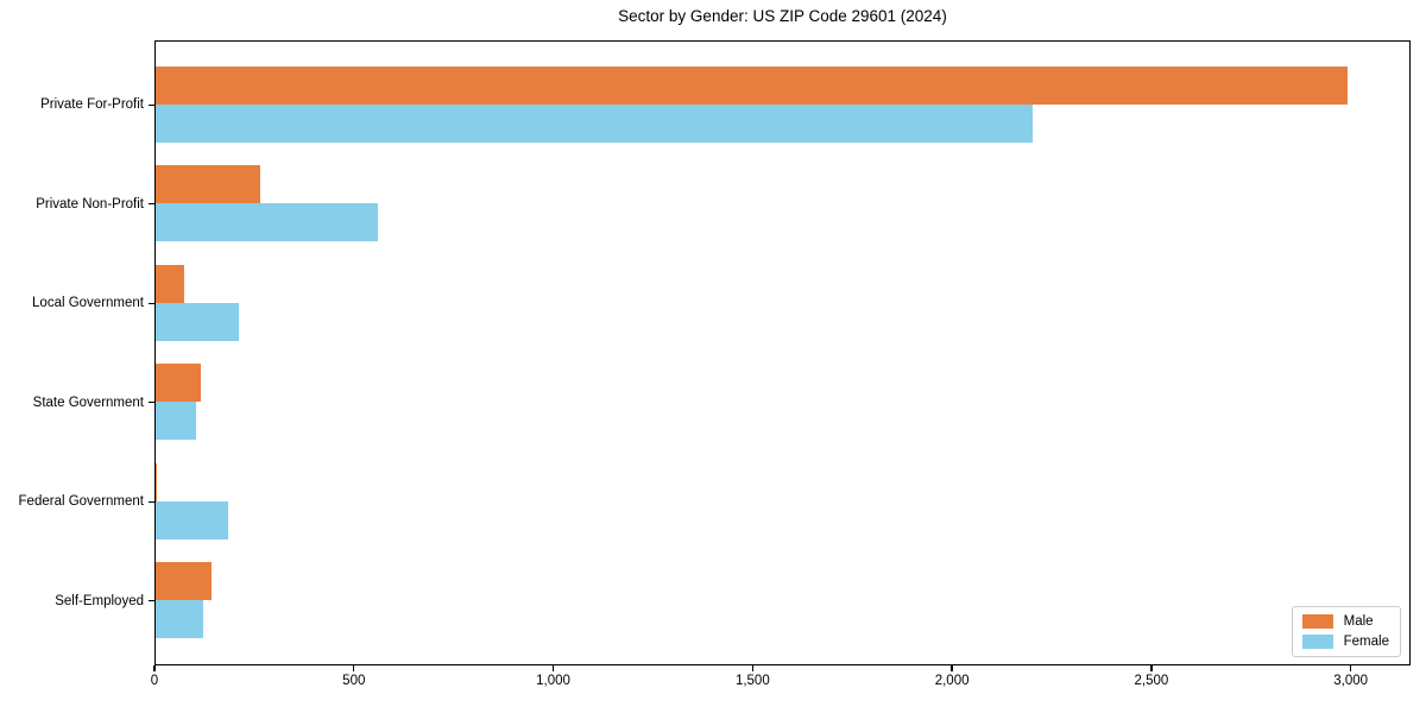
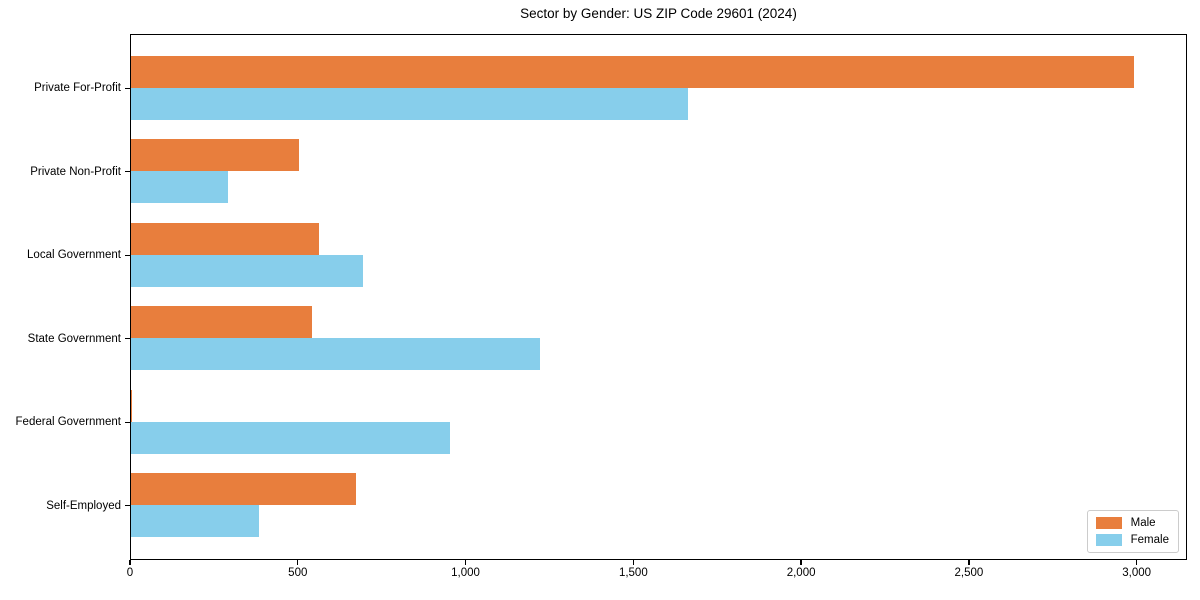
Female/Private For-Profit: 2200 -> 1660
Male/Private Non-Profit: 260 -> 500
Female/Private Non-Profit: 560 -> 290
Male/Local Government: 70 -> 560
Female/Local Government: 210 -> 690
Male/State Government: 110 -> 540
Female/State Government: 100 -> 1220
Female/Federal Government: 180 -> 950
Male/Self-Employed: 140 -> 670
Female/Self-Employed: 120 -> 380
